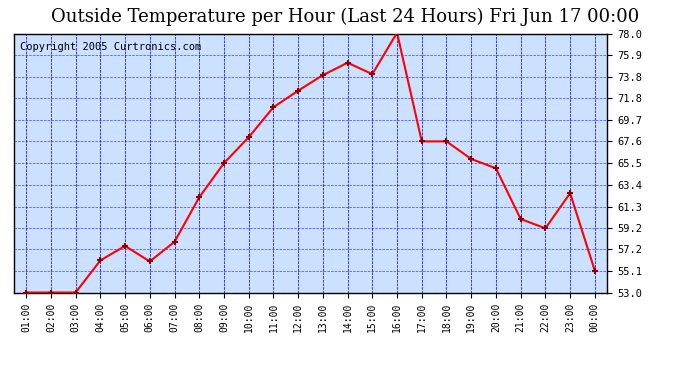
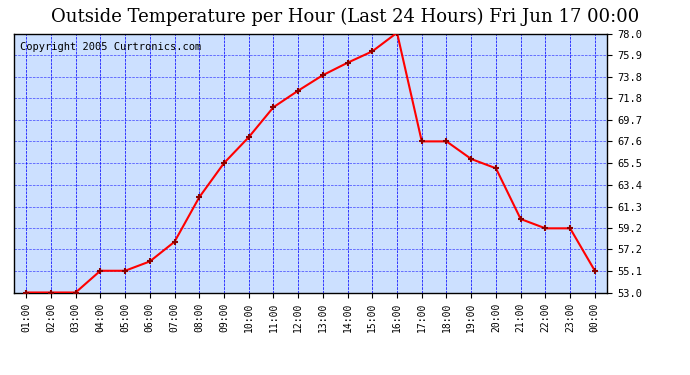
04:00: 56.1 -> 55.1
05:00: 57.5 -> 55.1
15:00: 74.1 -> 76.3
23:00: 62.6 -> 59.2
